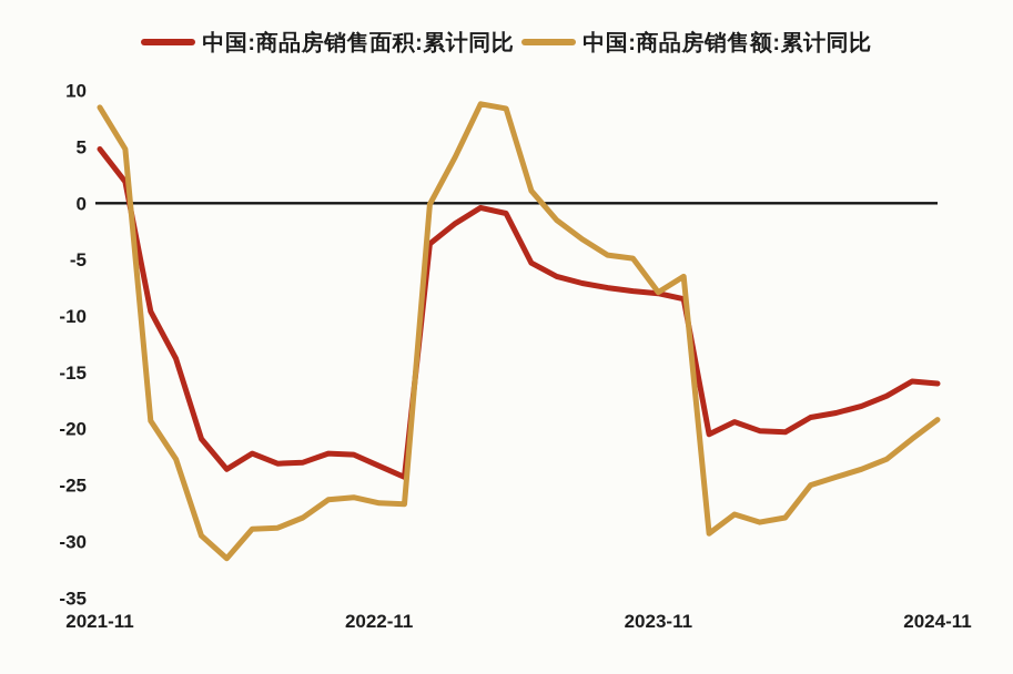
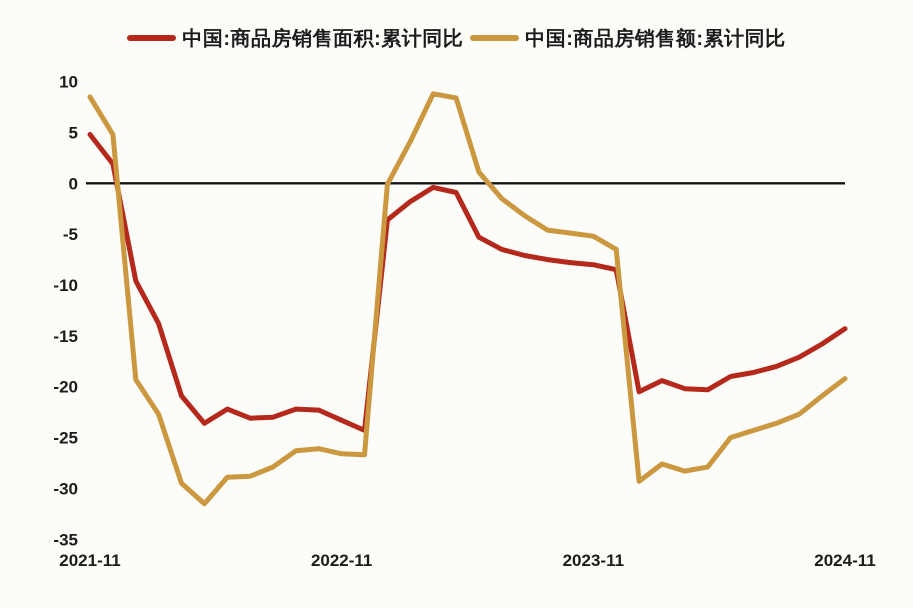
中国:商品房销售额:累计同比/2023-11: -7.9 -> -5.2
中国:商品房销售面积:累计同比/2024-11: -16.0 -> -14.3
